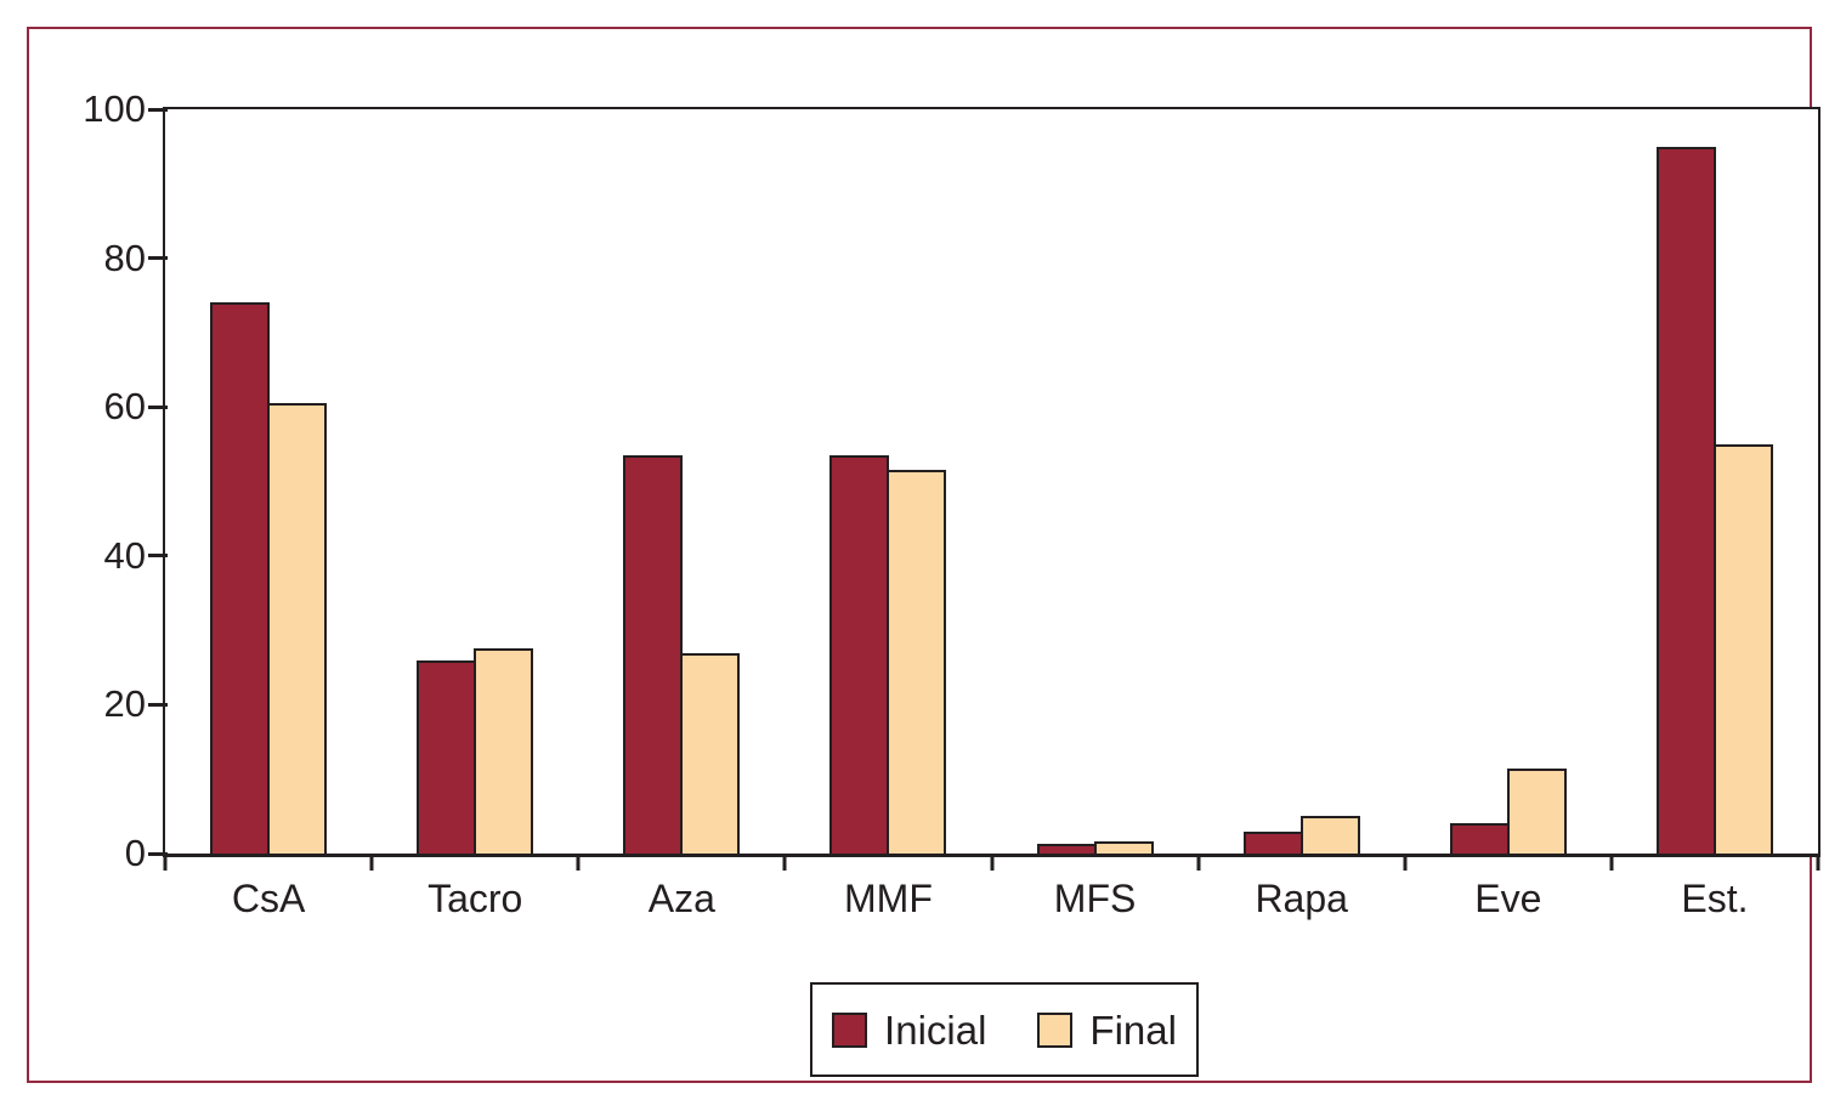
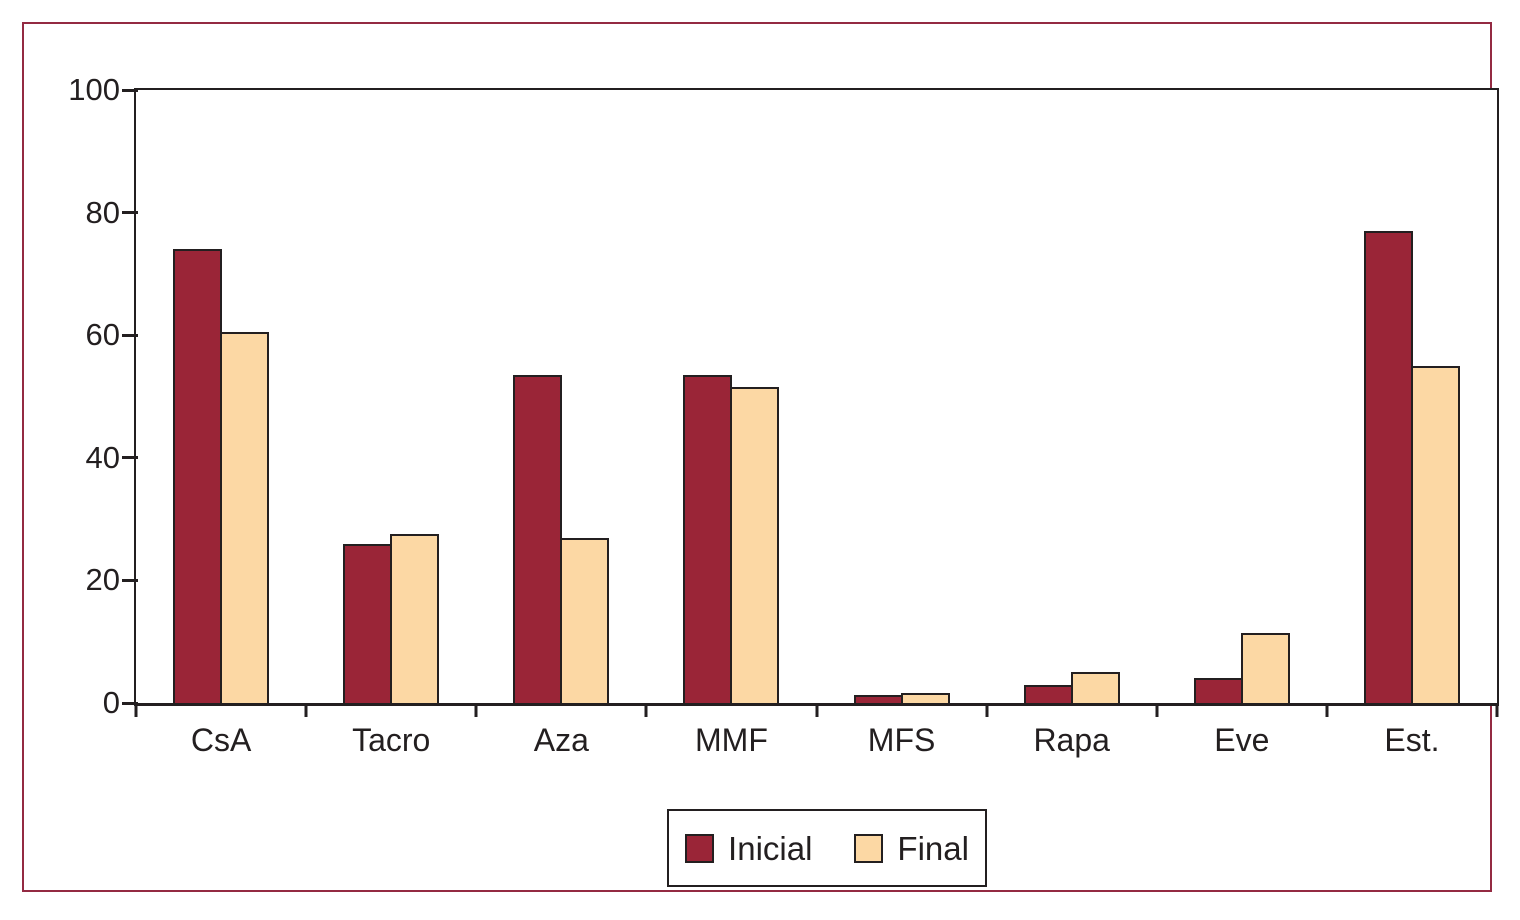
Inicial/Est.: 95 -> 77
